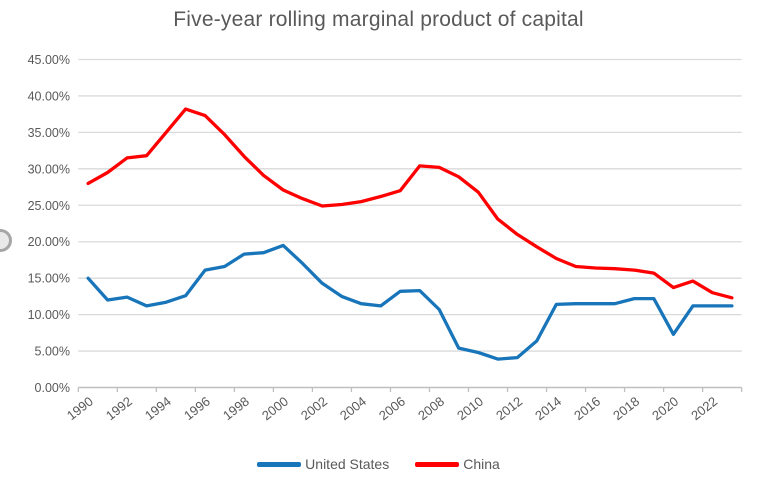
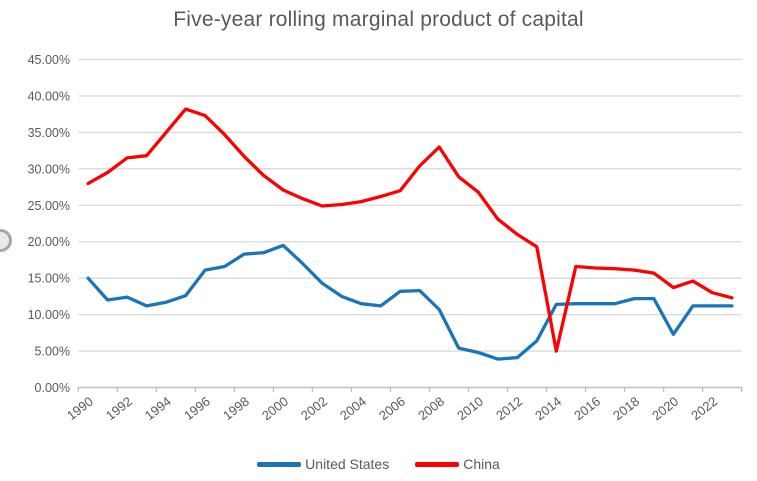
China/2008: 30% -> 33%
China/2014: 18% -> 5%
